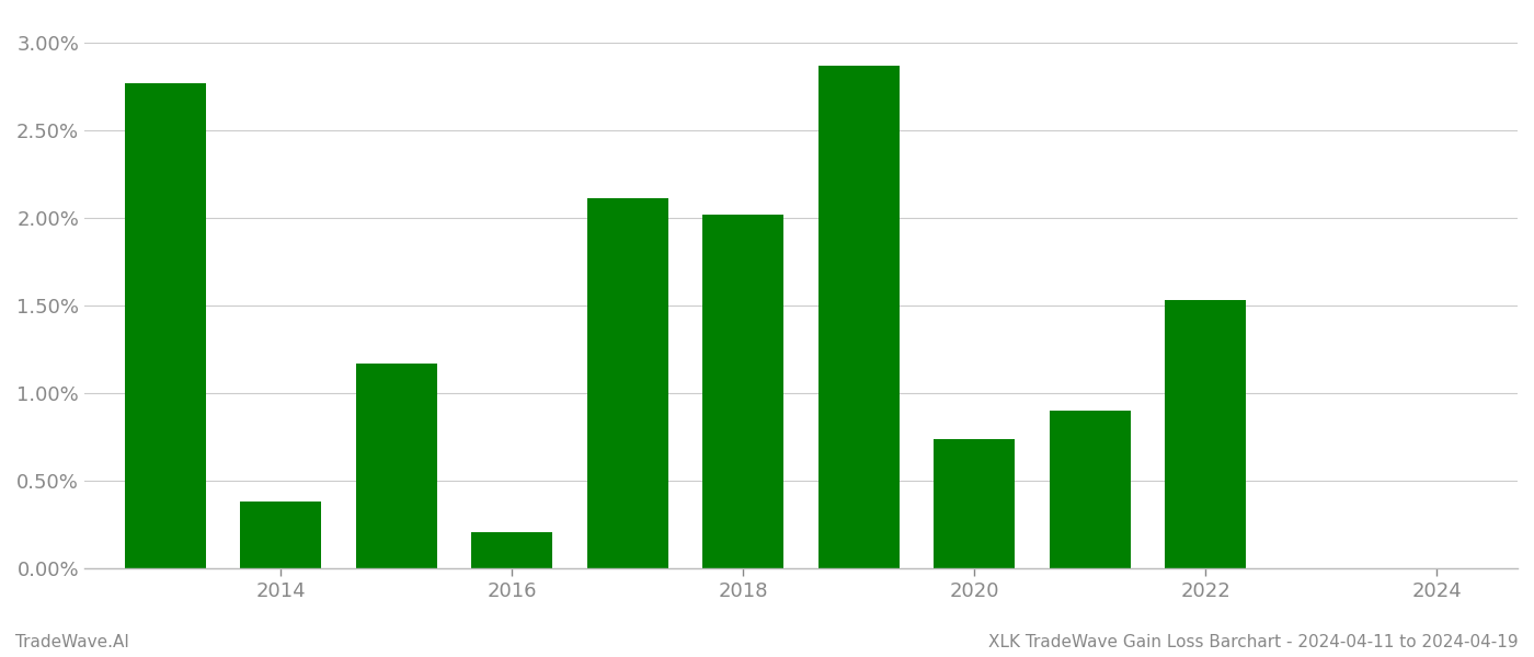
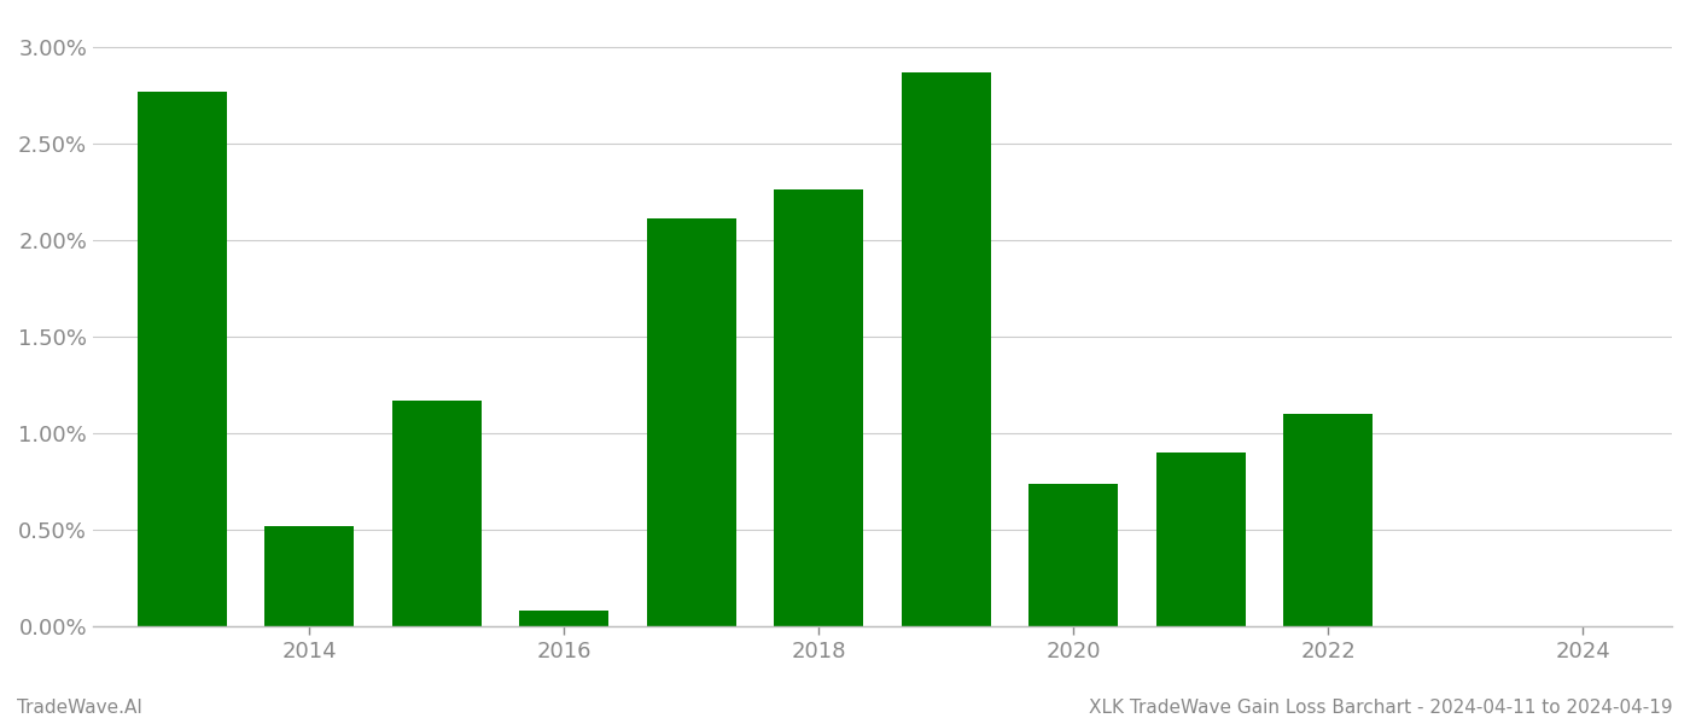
2014: 0.38% -> 0.52%
2016: 0.21% -> 0.08%
2018: 2.02% -> 2.26%
2022: 1.53% -> 1.10%
